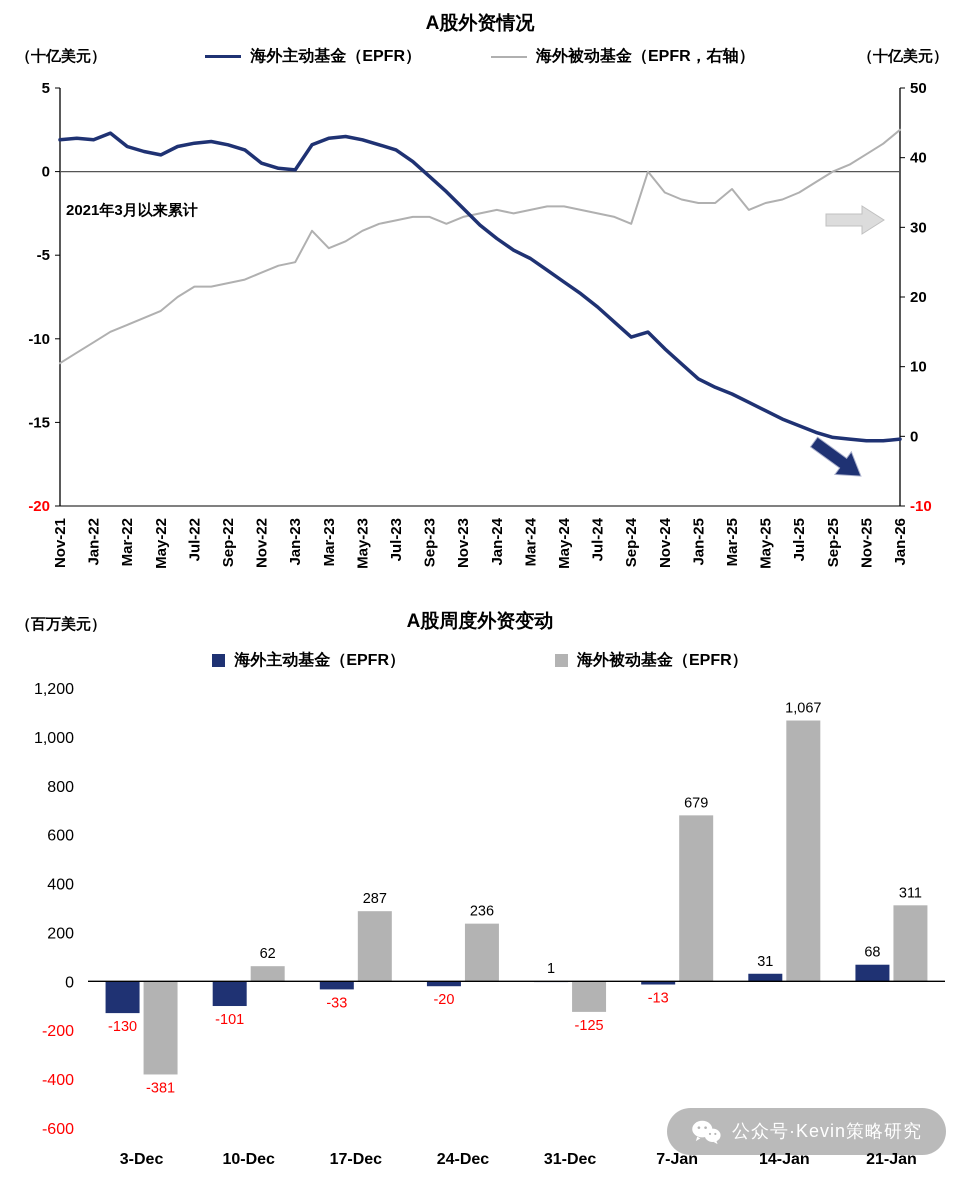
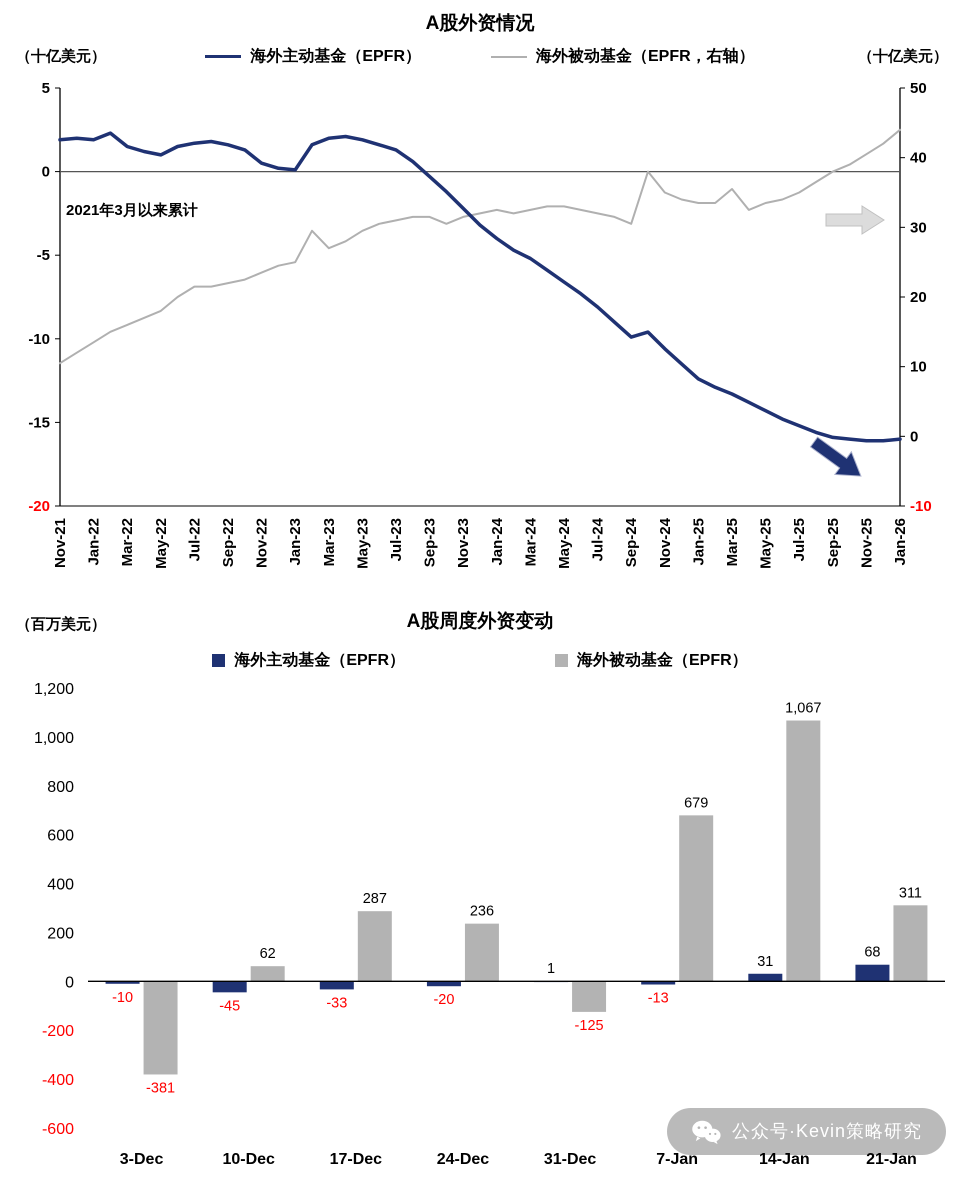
A股周度外资变动/海外主动基金（EPFR）/3-Dec: -130 -> -10
A股周度外资变动/海外主动基金（EPFR）/10-Dec: -101 -> -45
